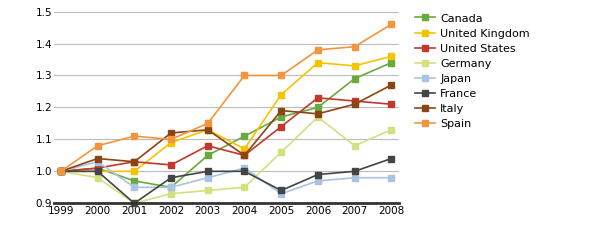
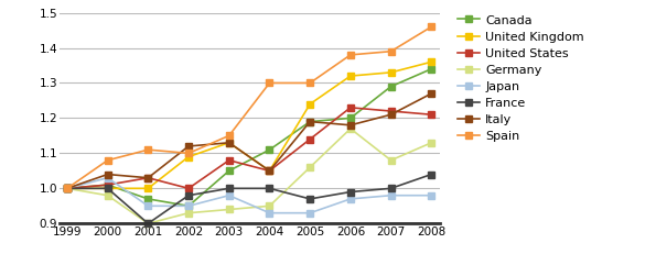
United States/2002: 1.02 -> 1.00
United Kingdom/2004: 1.07 -> 1.05
Japan/2004: 1.01 -> 0.93
Canada/2005: 1.17 -> 1.19
France/2005: 0.94 -> 0.97
United Kingdom/2006: 1.34 -> 1.32
